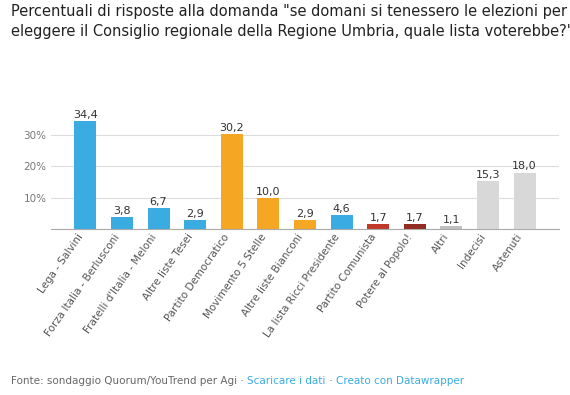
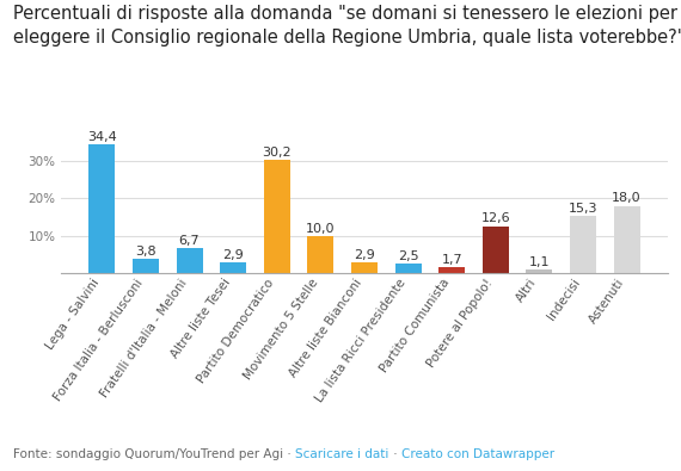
La lista Ricci Presidente: 4,6 -> 2,5
Potere al Popolo!: 1,7 -> 12,6
